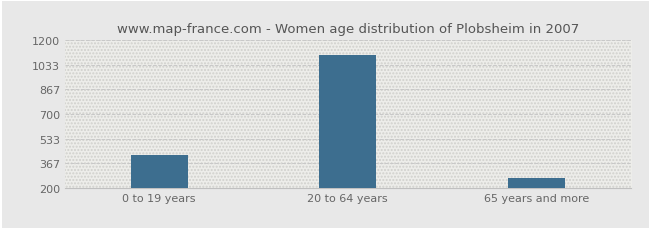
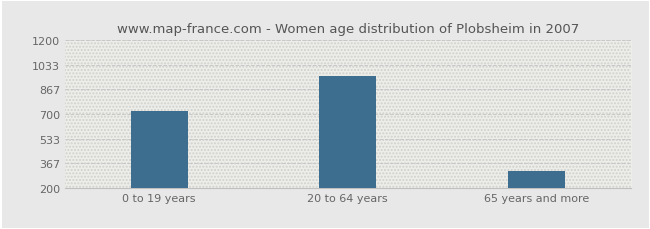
0 to 19 years: 420 -> 720
20 to 64 years: 1100 -> 960
65 years and more: 260 -> 310
